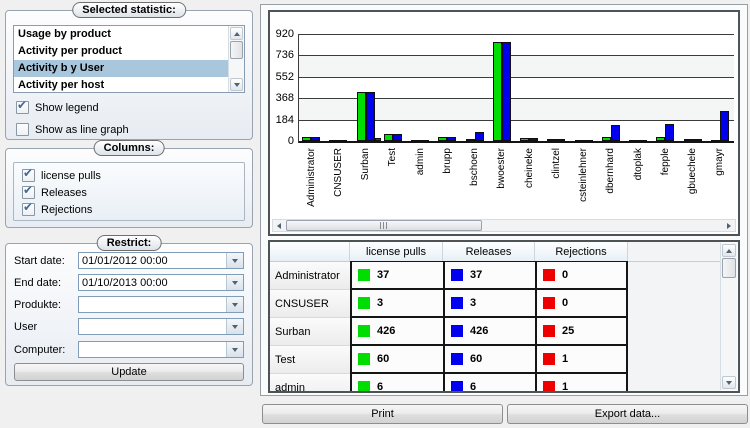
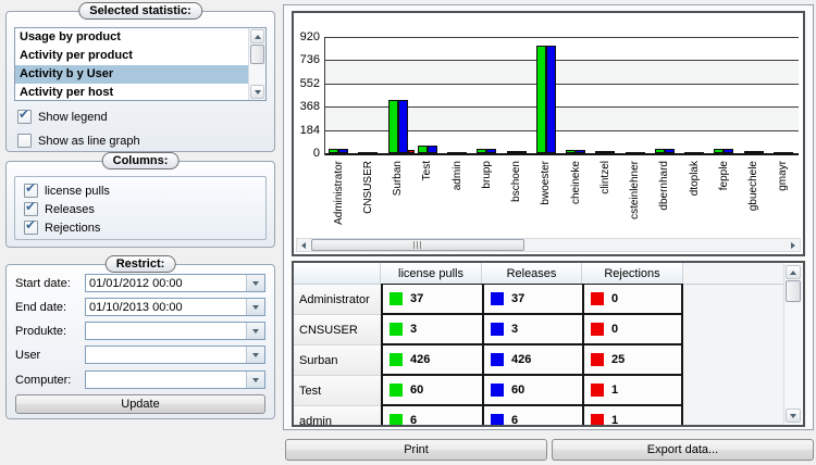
Releases/bschoen: 80 -> 20
Releases/dbernhard: 140 -> 40
Releases/fepple: 150 -> 30
Releases/gmayr: 260 -> 10
